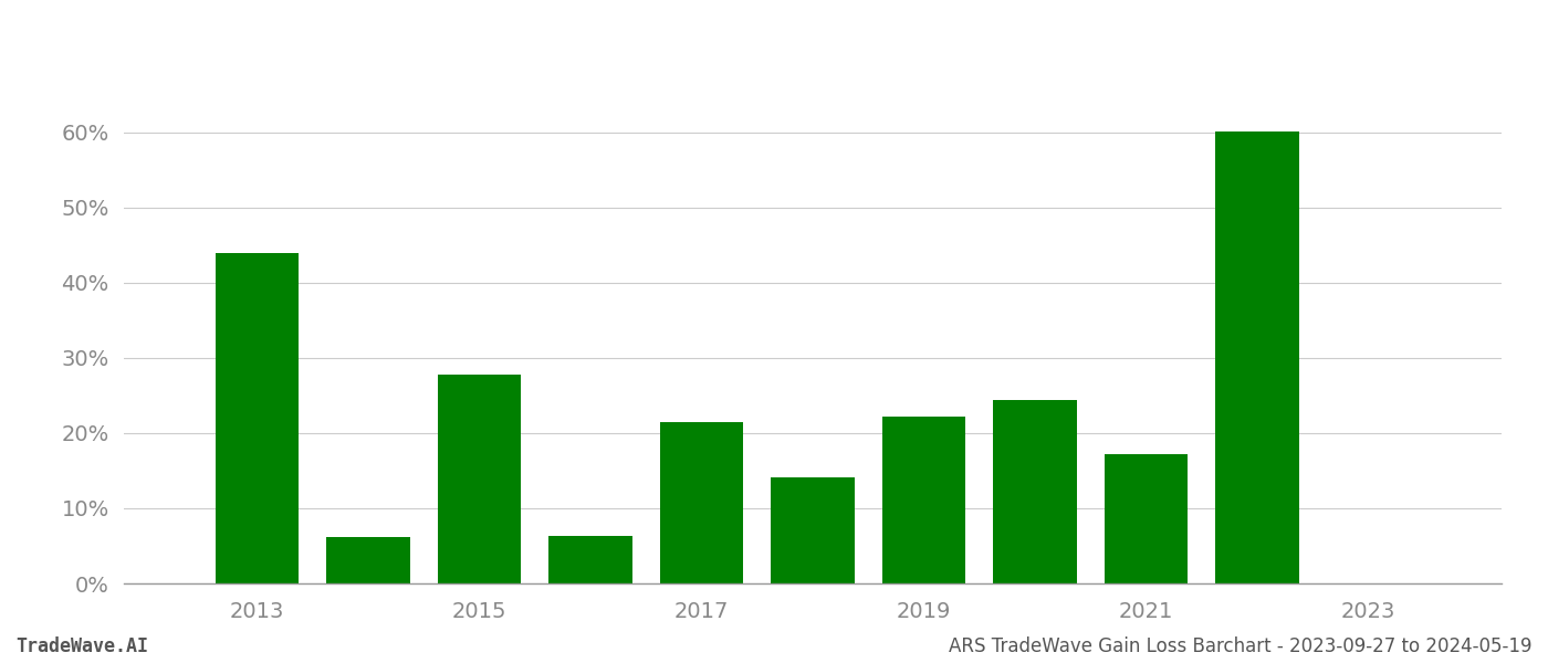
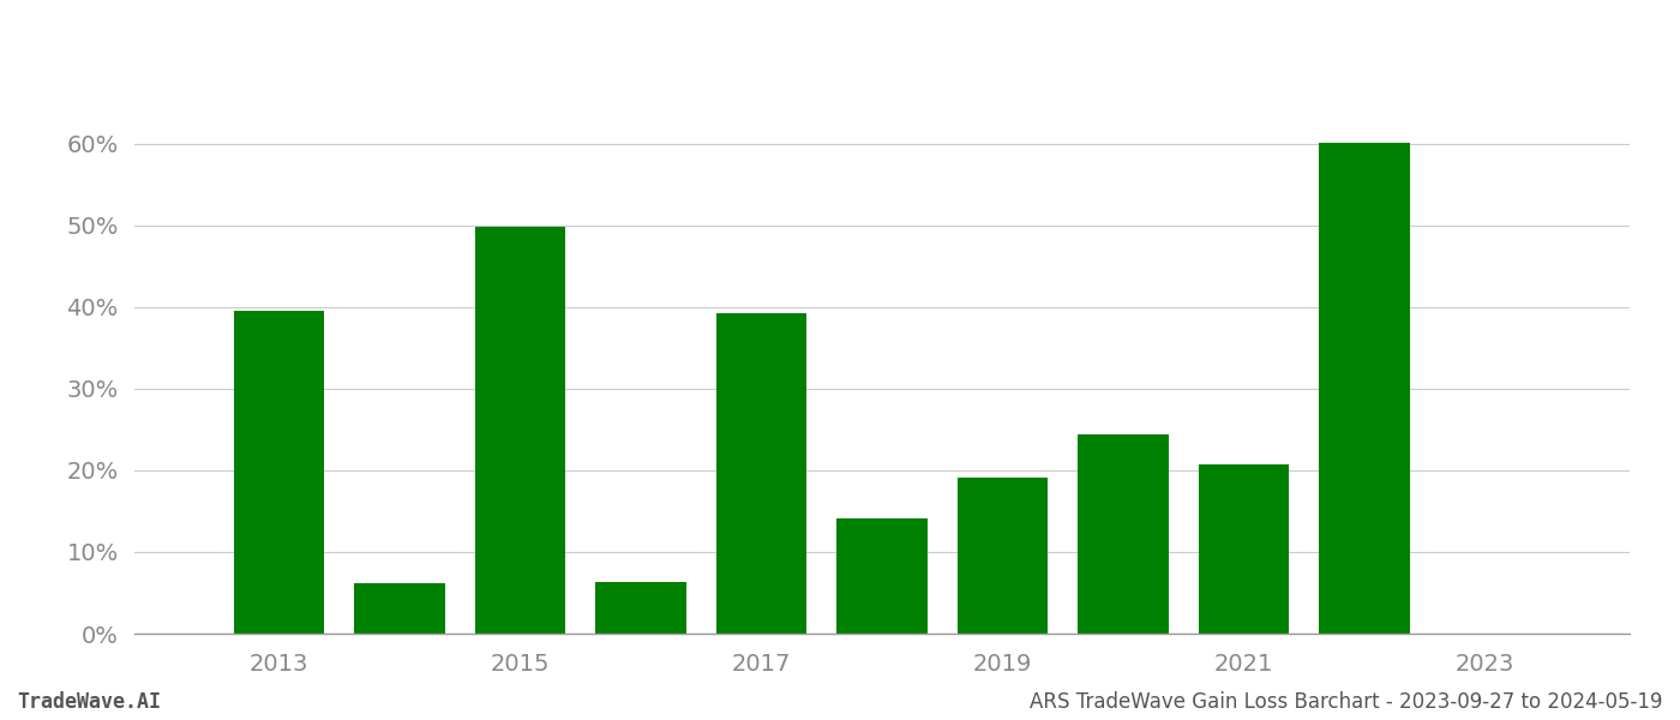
2013: 44.0% -> 39.5%
2015: 27.8% -> 49.8%
2017: 21.4% -> 39.2%
2019: 22.2% -> 19.1%
2021: 17.2% -> 20.7%
